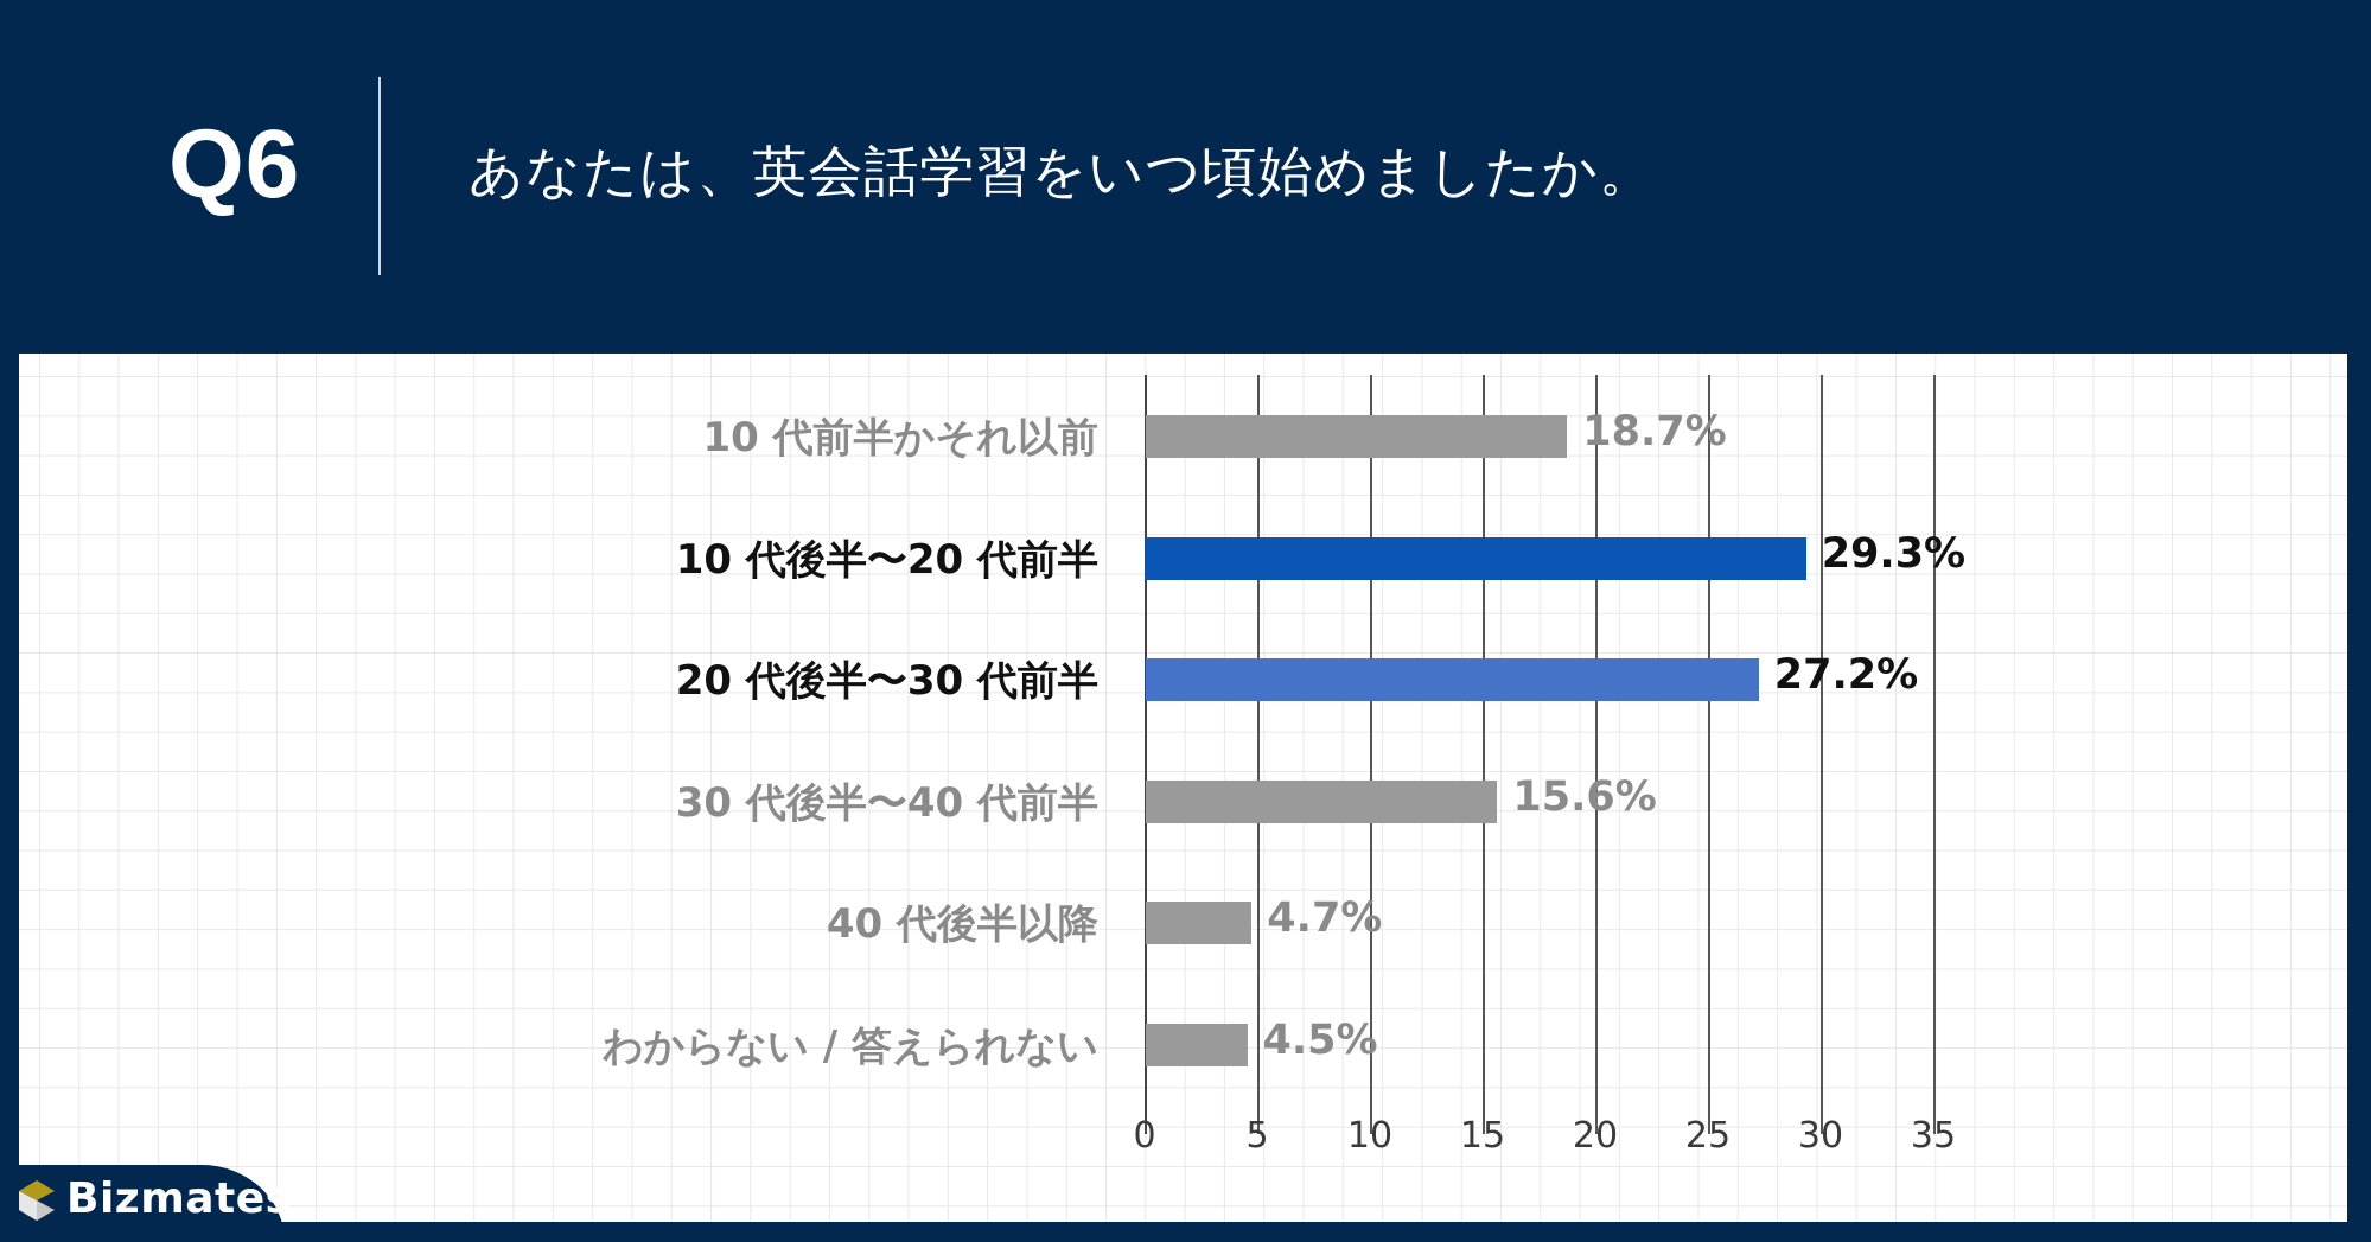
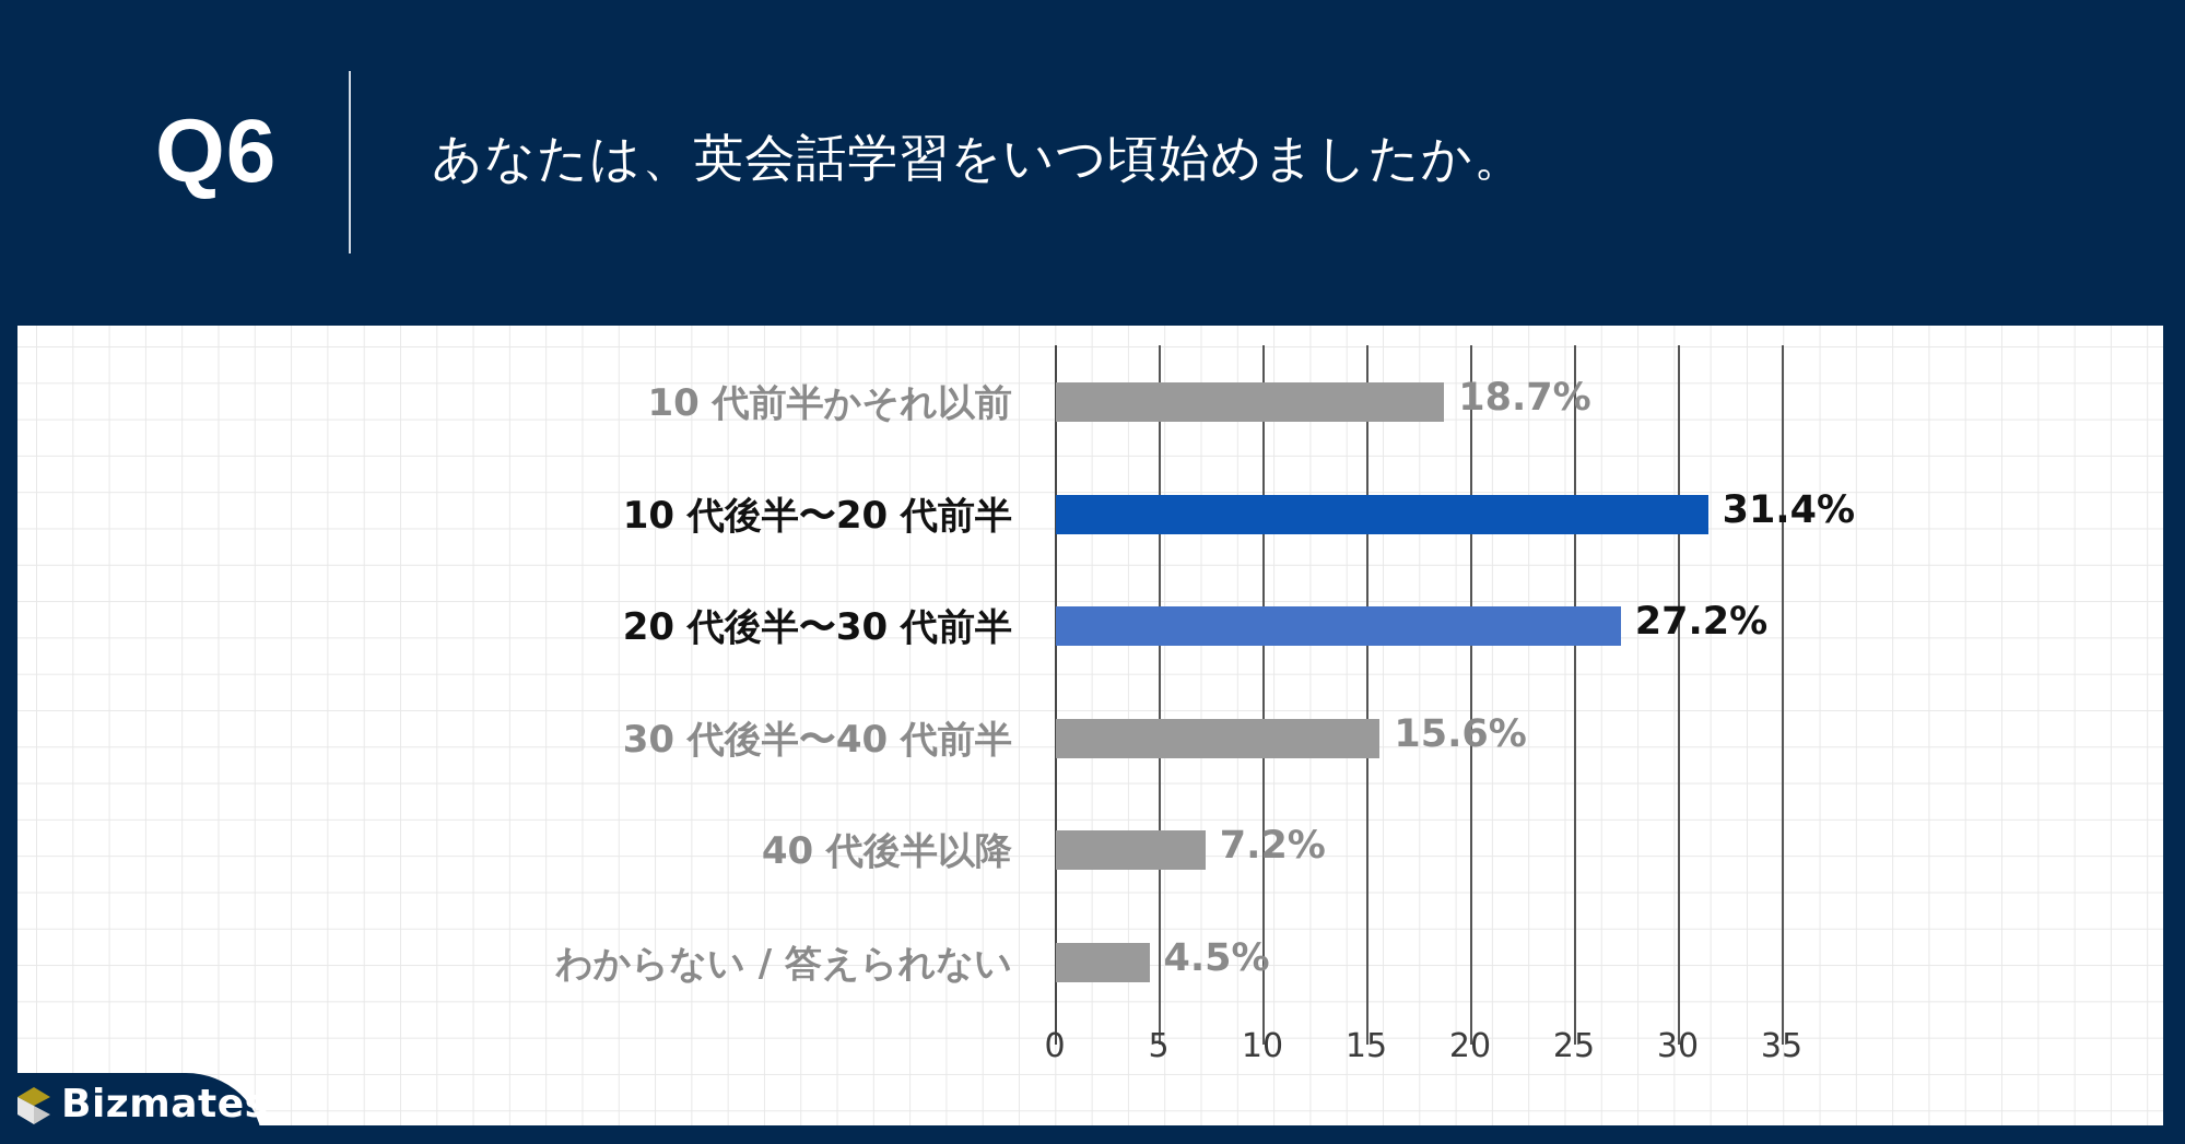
10 代後半〜20 代前半: 29.3% -> 31.4%
40 代後半以降: 4.7% -> 7.2%
